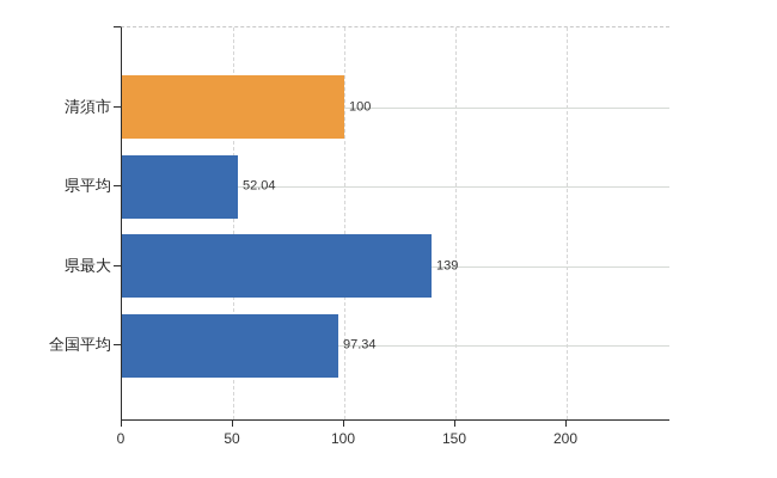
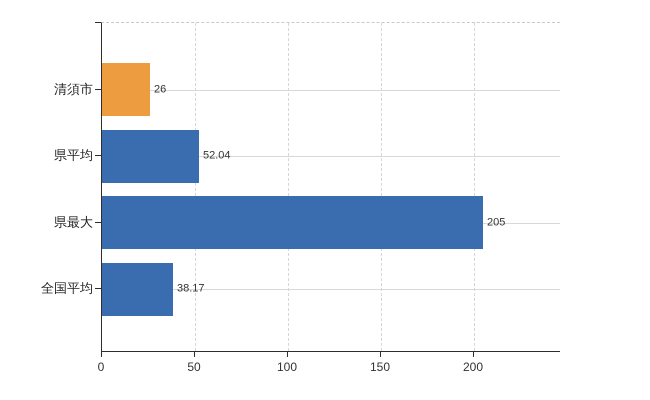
清須市: 100 -> 26
県最大: 139 -> 205
全国平均: 97.34 -> 38.17
